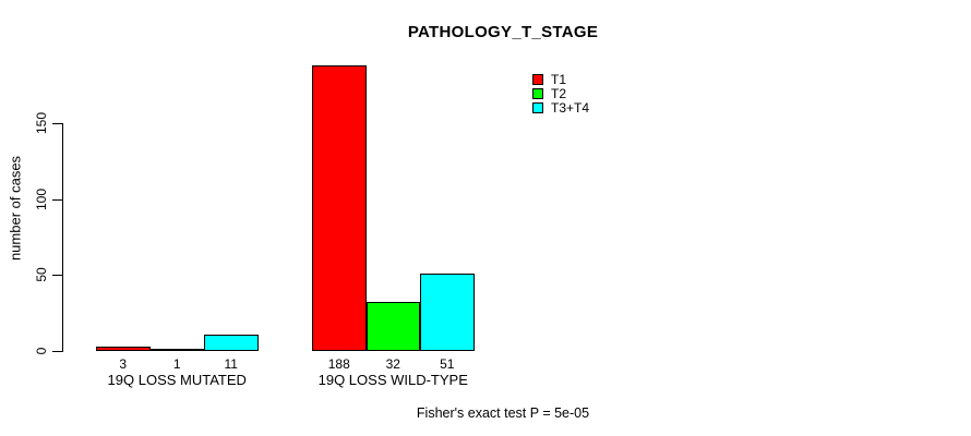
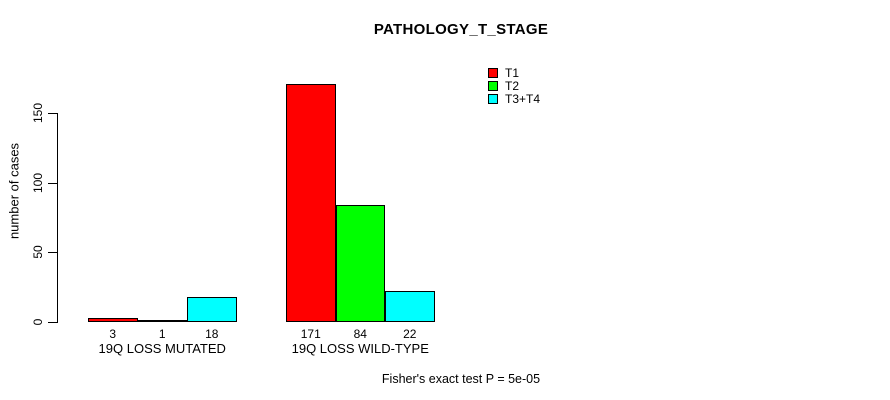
T3+T4/19Q LOSS MUTATED: 11 -> 18
T1/19Q LOSS WILD-TYPE: 188 -> 171
T2/19Q LOSS WILD-TYPE: 32 -> 84
T3+T4/19Q LOSS WILD-TYPE: 51 -> 22
